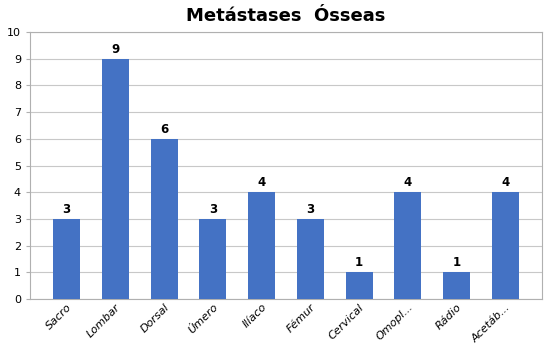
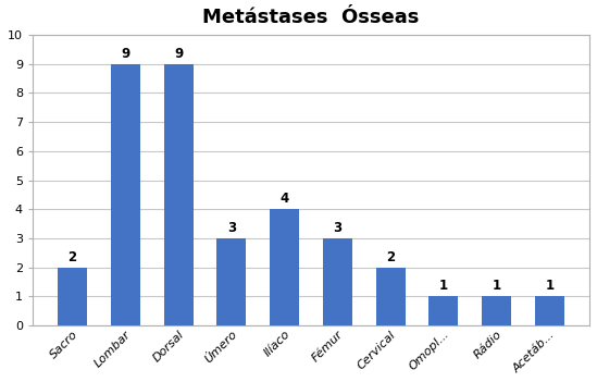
Sacro: 3 -> 2
Dorsal: 6 -> 9
Cervical: 1 -> 2
Omopl...: 4 -> 1
Acetáb...: 4 -> 1
